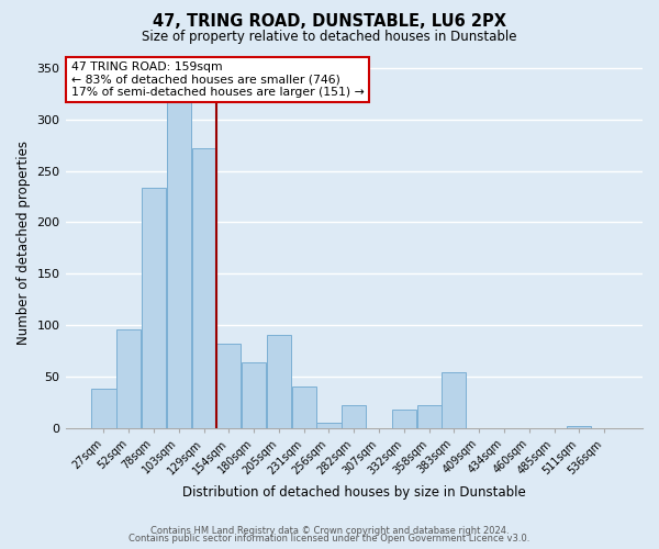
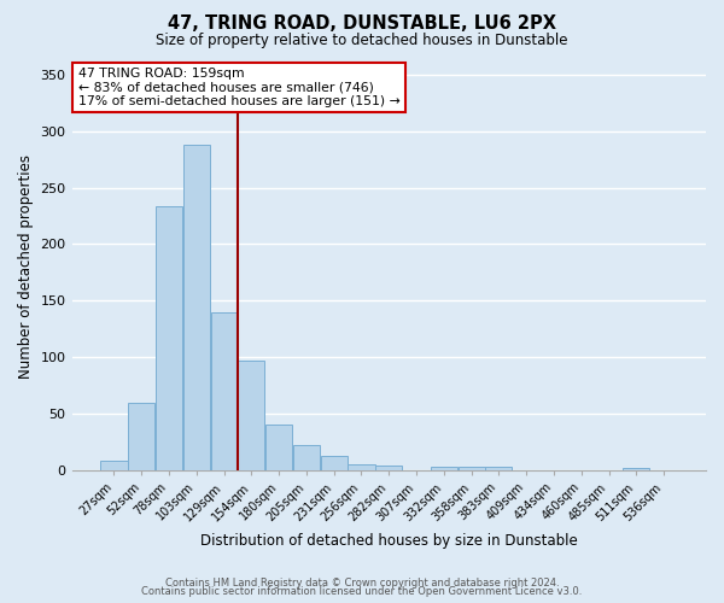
27sqm: 38 -> 8
52sqm: 96 -> 59
103sqm: 318 -> 288
129sqm: 272 -> 140
154sqm: 82 -> 97
180sqm: 64 -> 40
205sqm: 90 -> 22
231sqm: 40 -> 13
282sqm: 22 -> 4
332sqm: 18 -> 3
358sqm: 22 -> 3
383sqm: 54 -> 3
